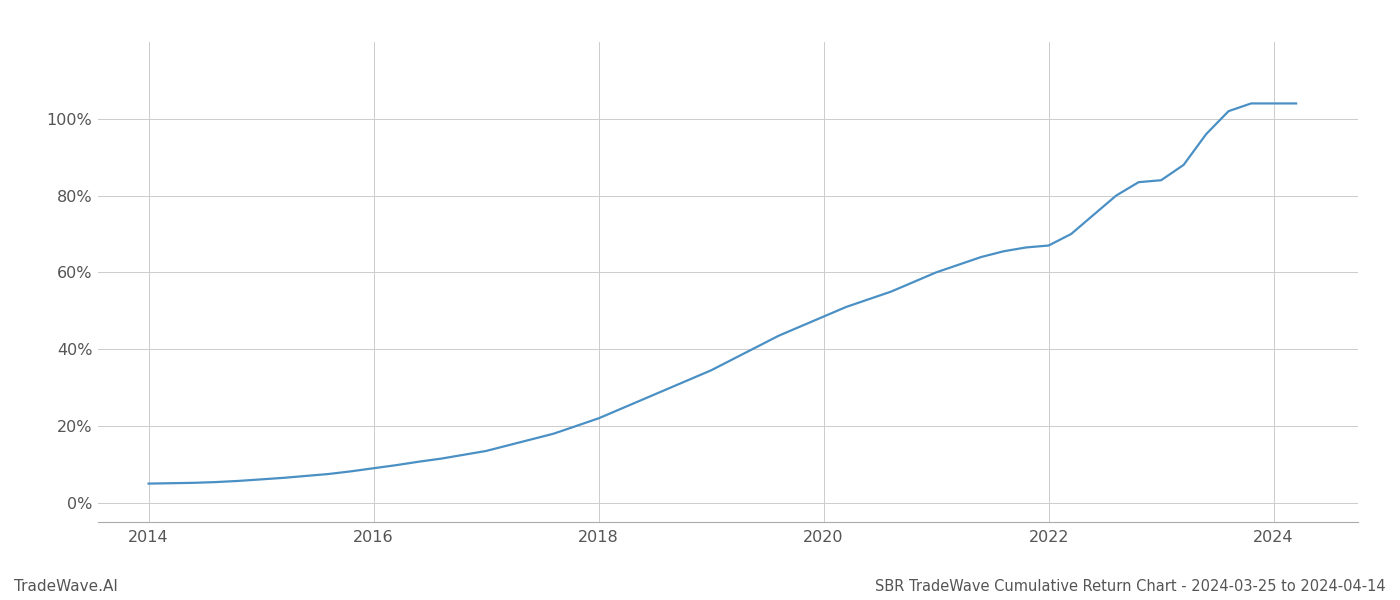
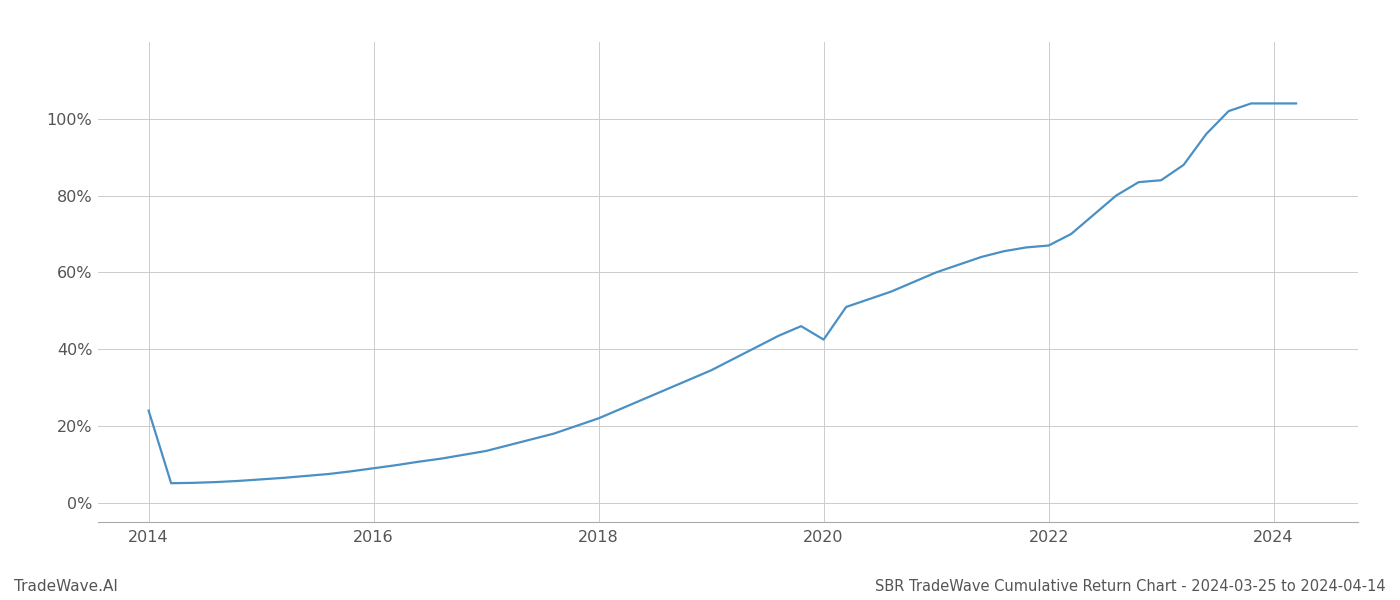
2014: 5.0% -> 24.0%
2020: 48.5% -> 42.5%
